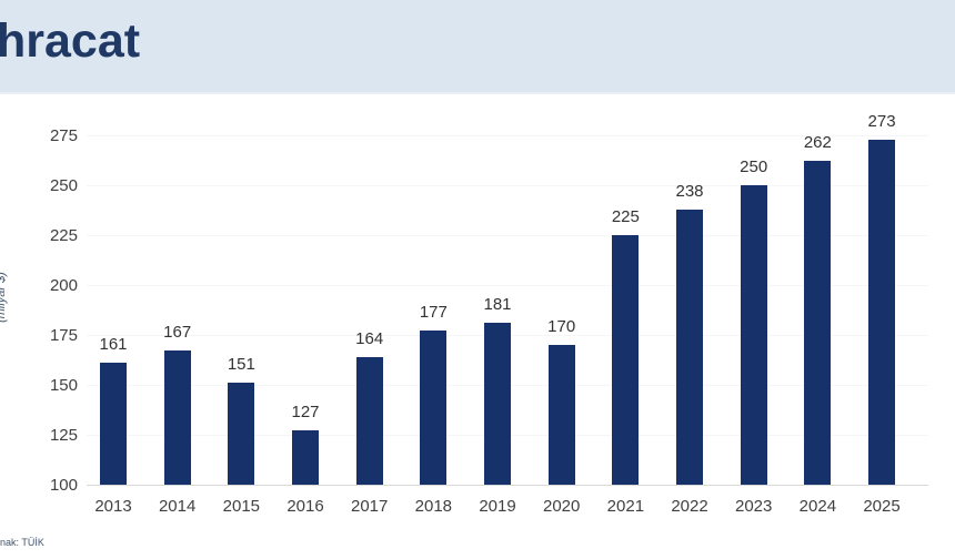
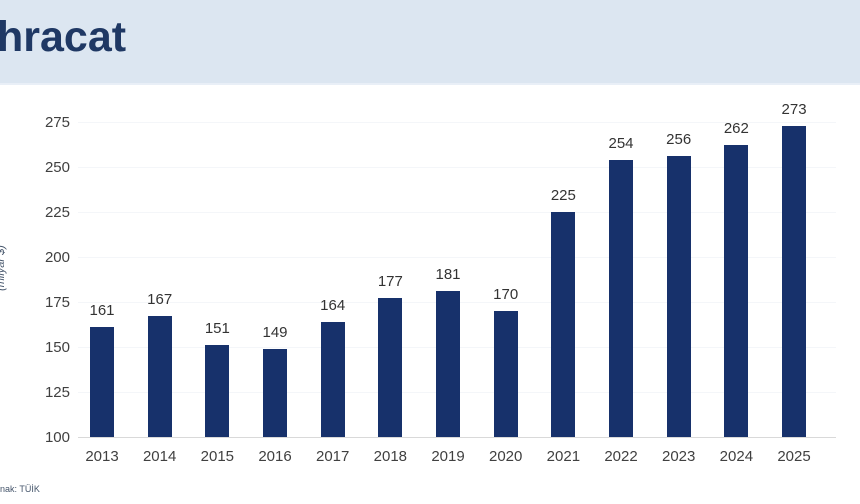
2016: 127 -> 149
2022: 238 -> 254
2023: 250 -> 256
